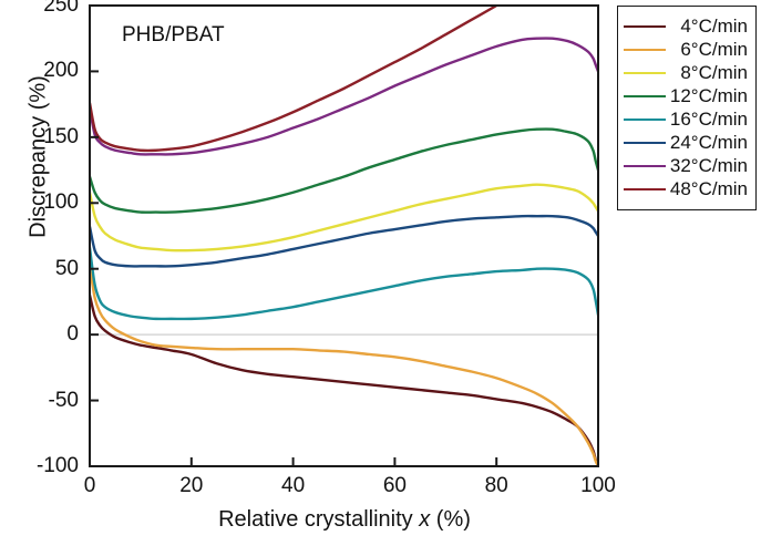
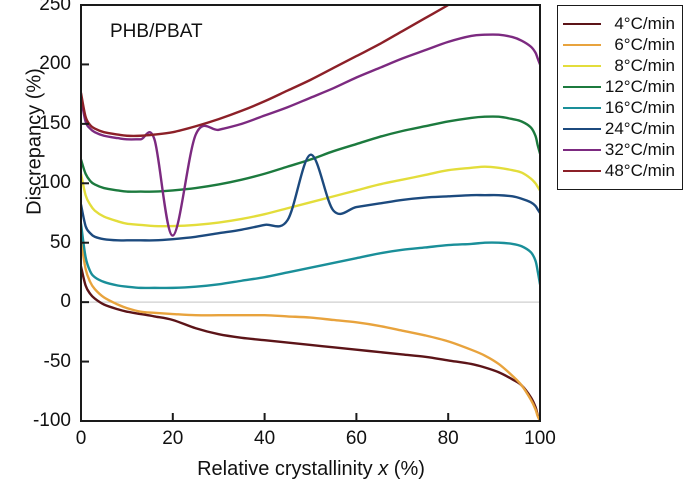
32°C/min/20: 138 -> 56
24°C/min/50: 73 -> 124
